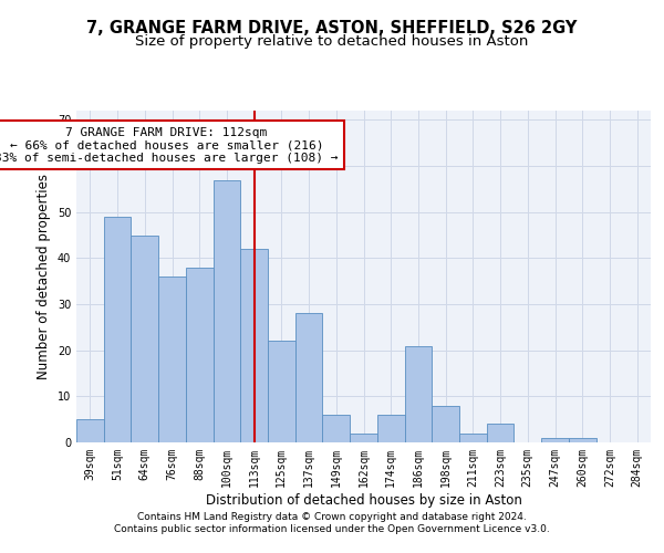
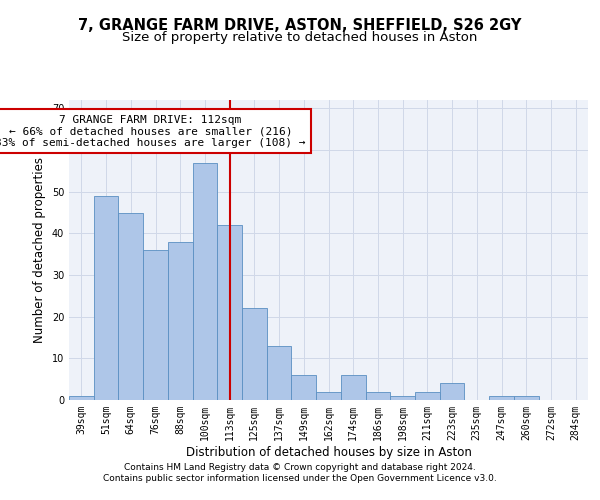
39sqm: 5 -> 1
137sqm: 28 -> 13
186sqm: 21 -> 2
198sqm: 8 -> 1
